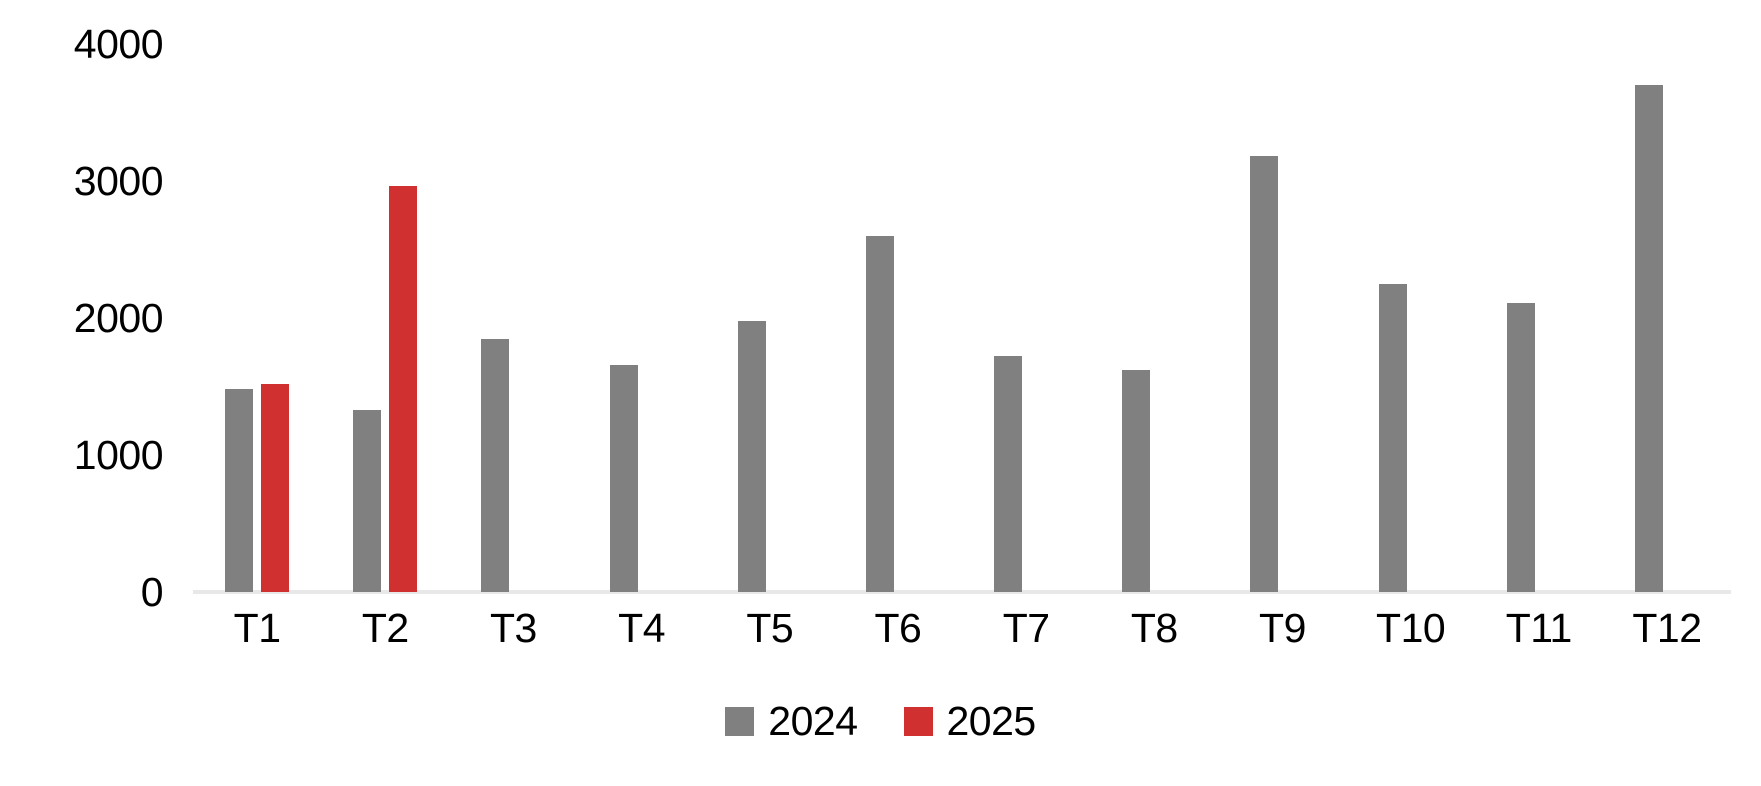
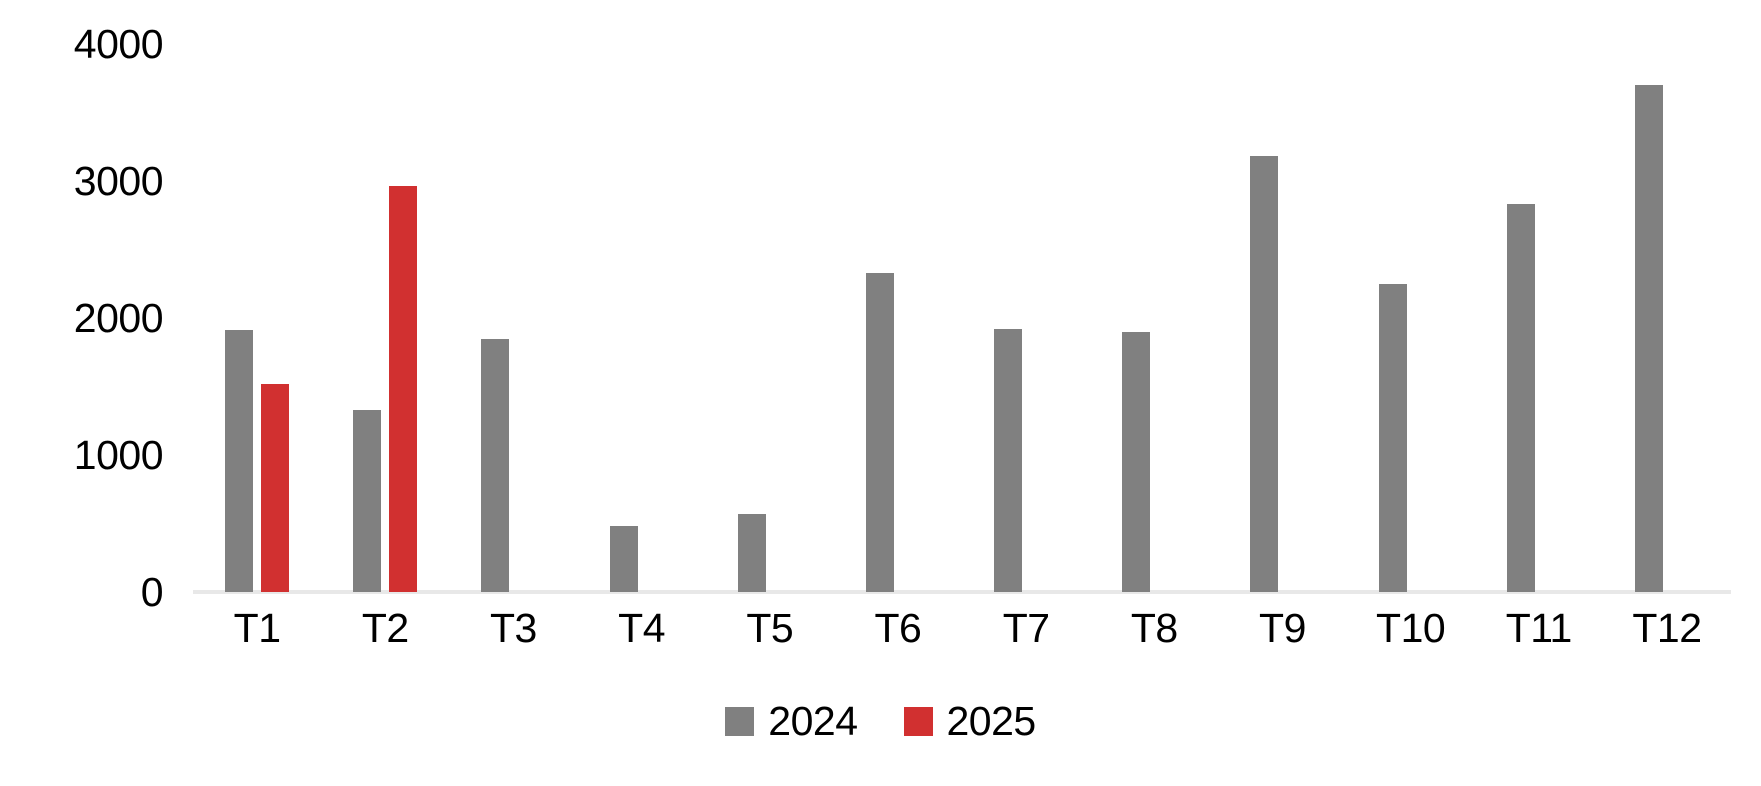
2024/T1: 1480 -> 1910
2024/T4: 1660 -> 480
2024/T5: 1980 -> 570
2024/T6: 2600 -> 2330
2024/T7: 1720 -> 1920
2024/T8: 1620 -> 1900
2024/T11: 2110 -> 2830
